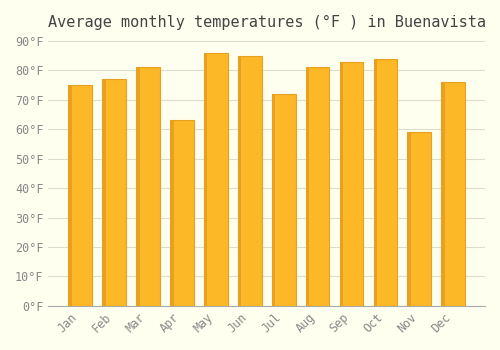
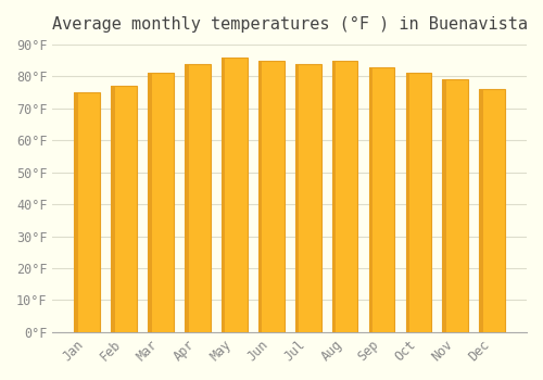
Apr: 63°F -> 84°F
Jul: 72°F -> 84°F
Aug: 81°F -> 85°F
Oct: 84°F -> 81°F
Nov: 59°F -> 79°F
